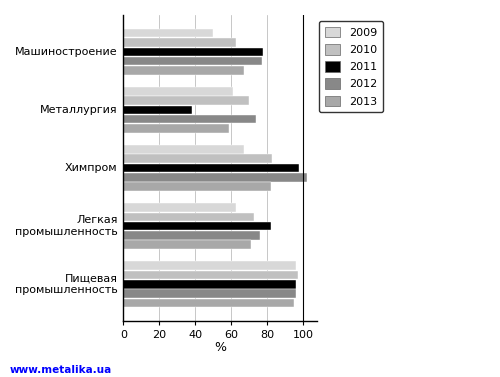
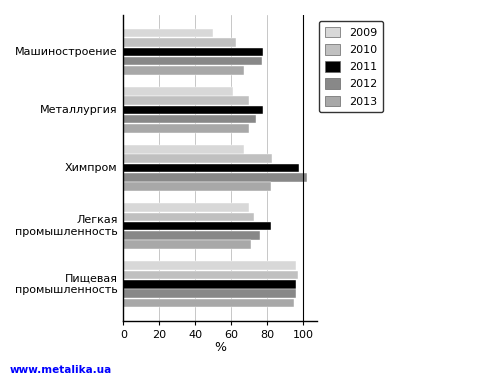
2011/Металлургия: 38 -> 78
2013/Металлургия: 59 -> 70
2009/Легкая промышленность: 63 -> 70
